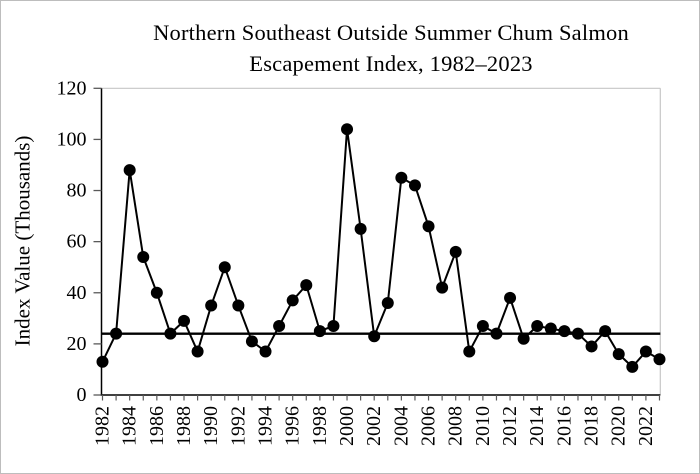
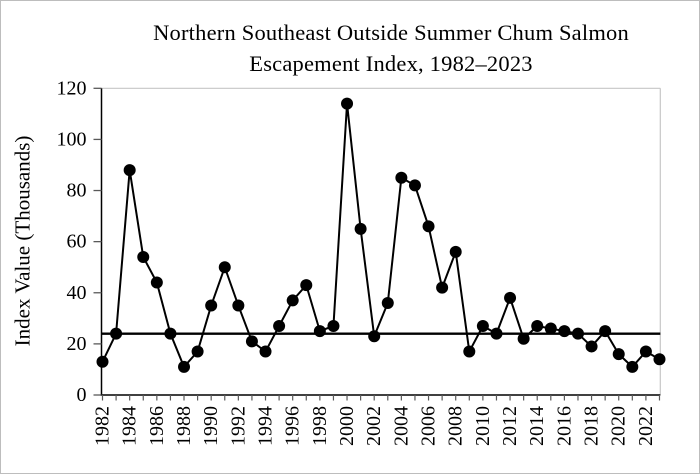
1986: 40 -> 44
1988: 29 -> 11
2000: 104 -> 114
